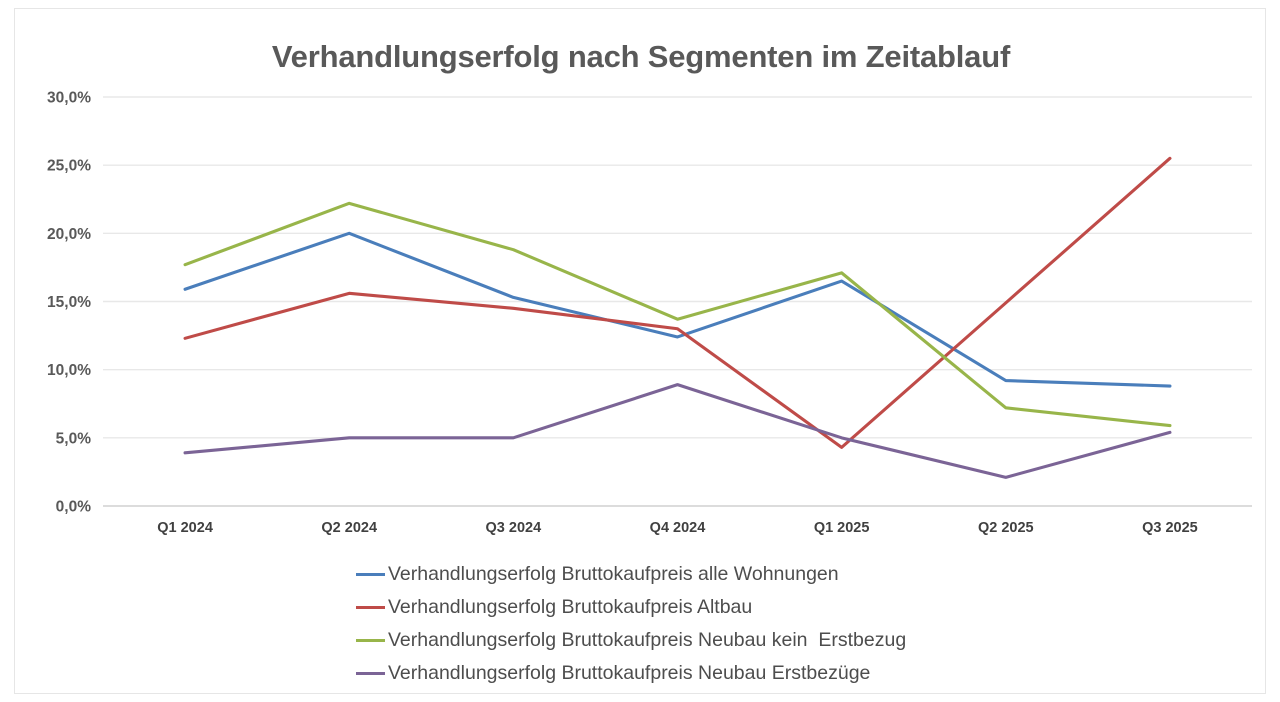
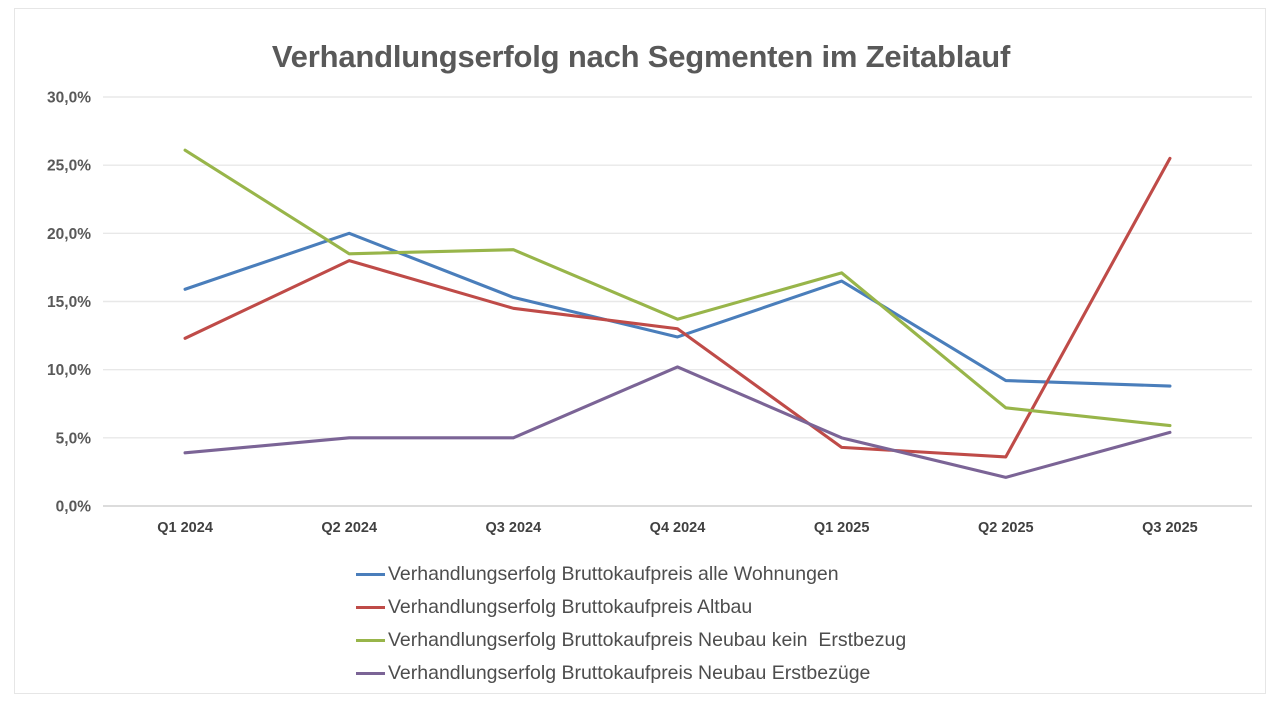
Verhandlungserfolg Bruttokaufpreis Neubau kein Erstbezug/Q1 2024: 17,7% -> 26,1%
Verhandlungserfolg Bruttokaufpreis Altbau/Q2 2024: 15,6% -> 18,0%
Verhandlungserfolg Bruttokaufpreis Neubau kein Erstbezug/Q2 2024: 22,2% -> 18,5%
Verhandlungserfolg Bruttokaufpreis Neubau Erstbezüge/Q4 2024: 8,9% -> 10,2%
Verhandlungserfolg Bruttokaufpreis Altbau/Q2 2025: 14,9% -> 3,6%
